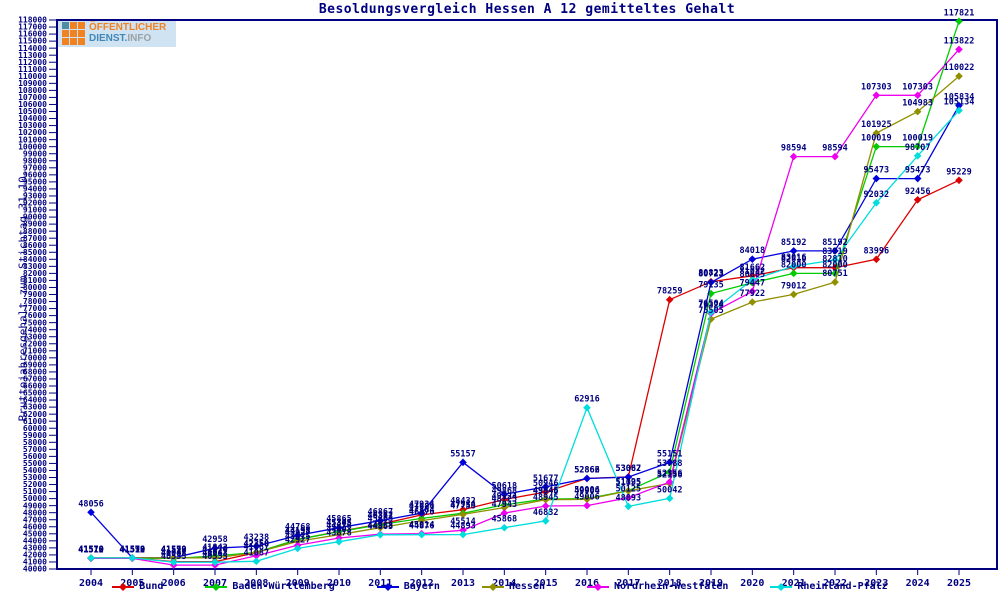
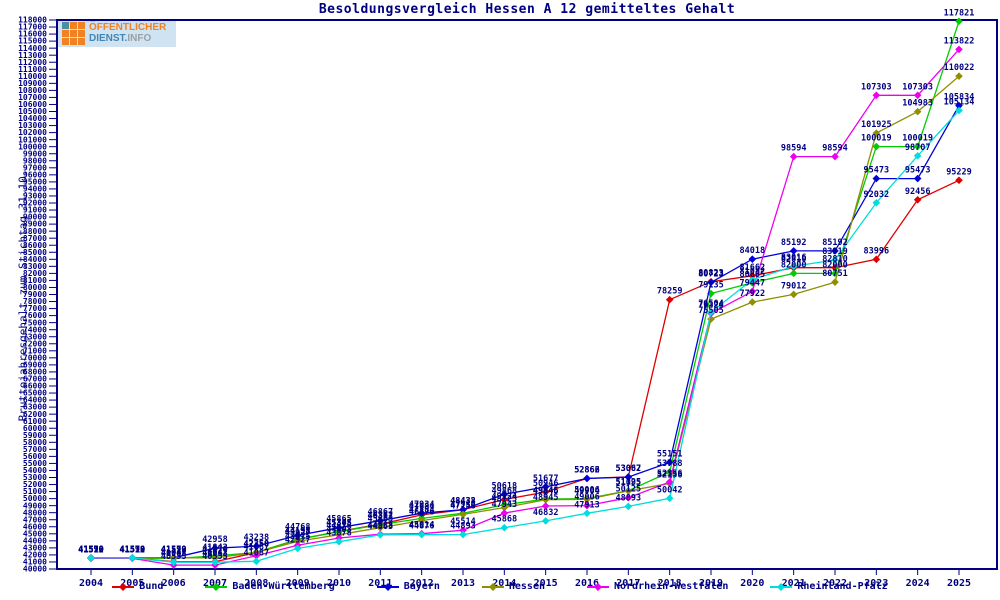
Bayern/2004: 48056 -> 41590
Bayern/2013: 55157 -> 48438
Rheinland-Pfalz/2016: 62916 -> 47913
